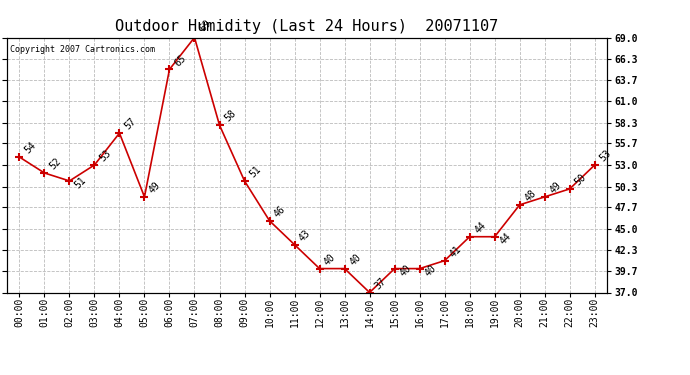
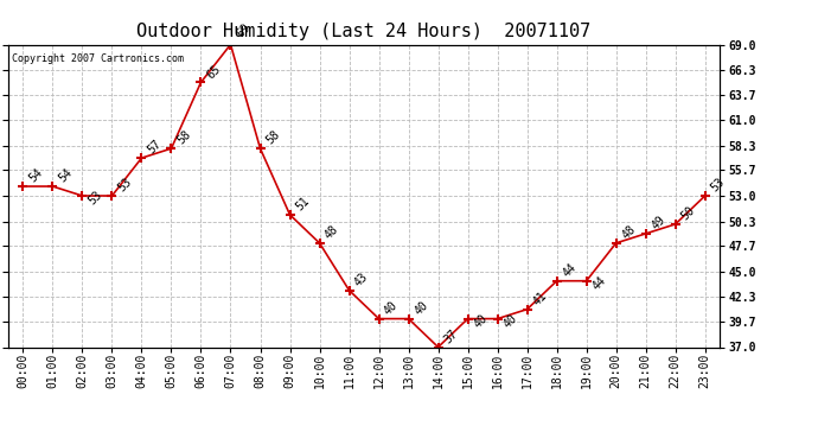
01:00: 52 -> 54
02:00: 51 -> 53
05:00: 49 -> 58
10:00: 46 -> 48
